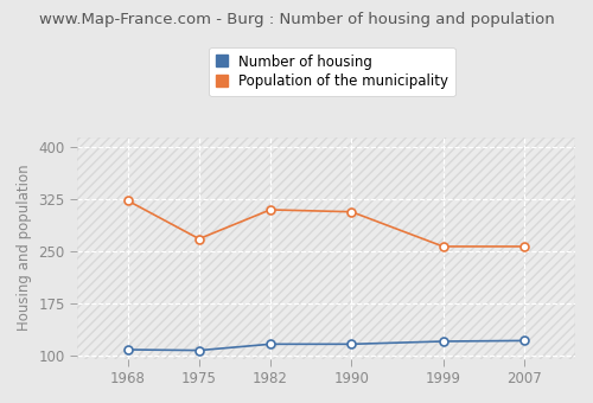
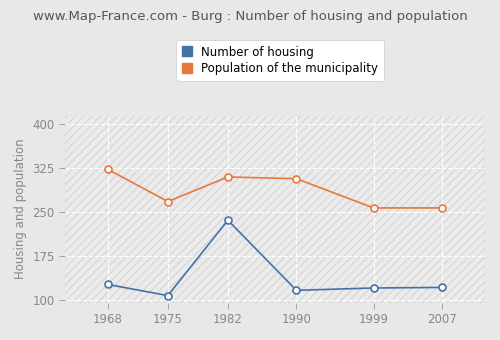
Number of housing/1968: 108 -> 126
Number of housing/1982: 116 -> 236
